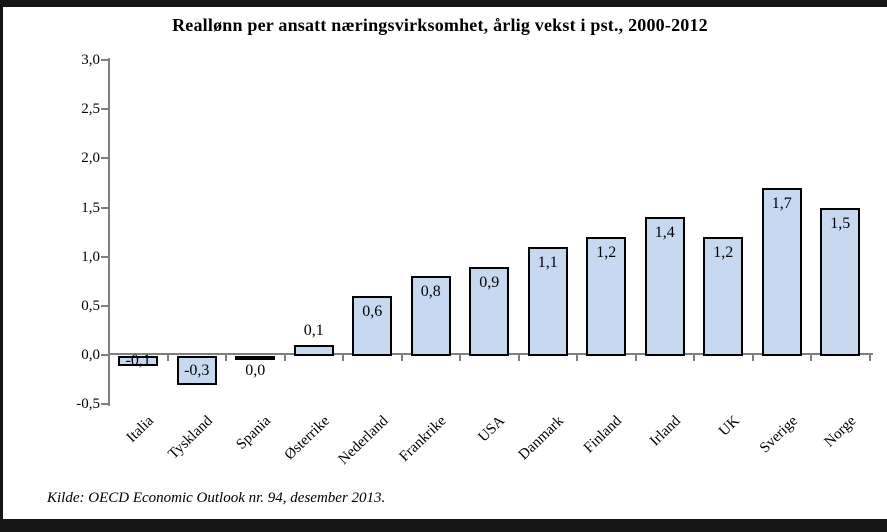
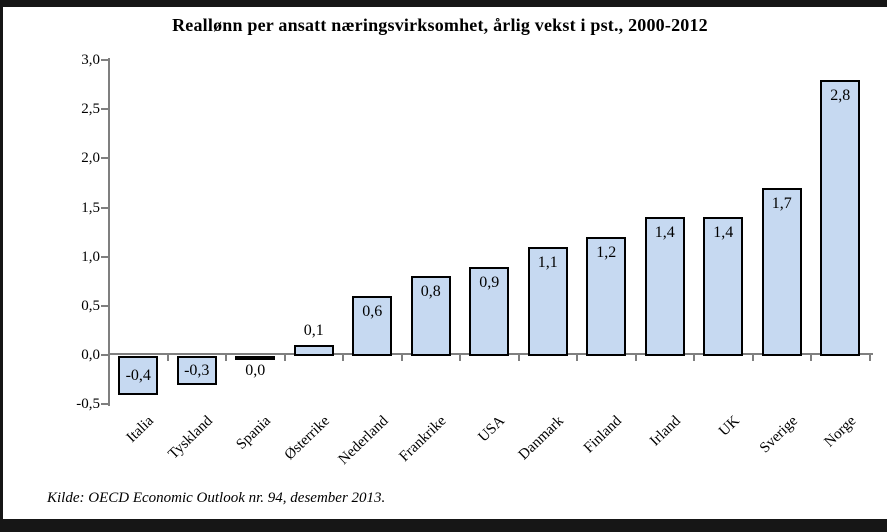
Italia: -0,1 -> -0,4
UK: 1,2 -> 1,4
Norge: 1,5 -> 2,8
